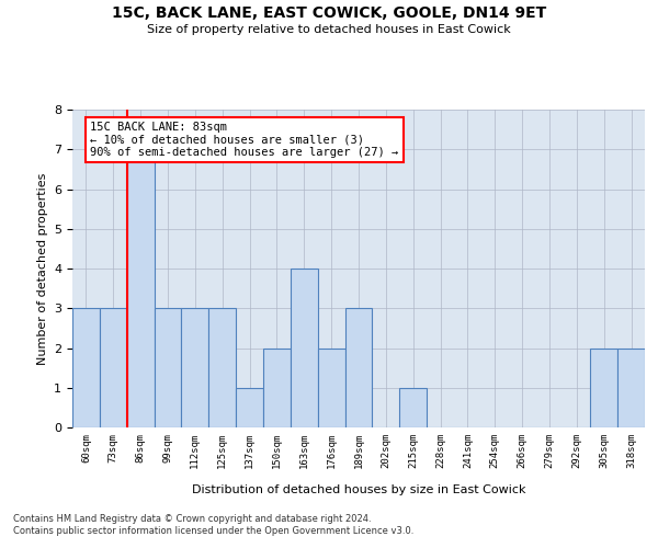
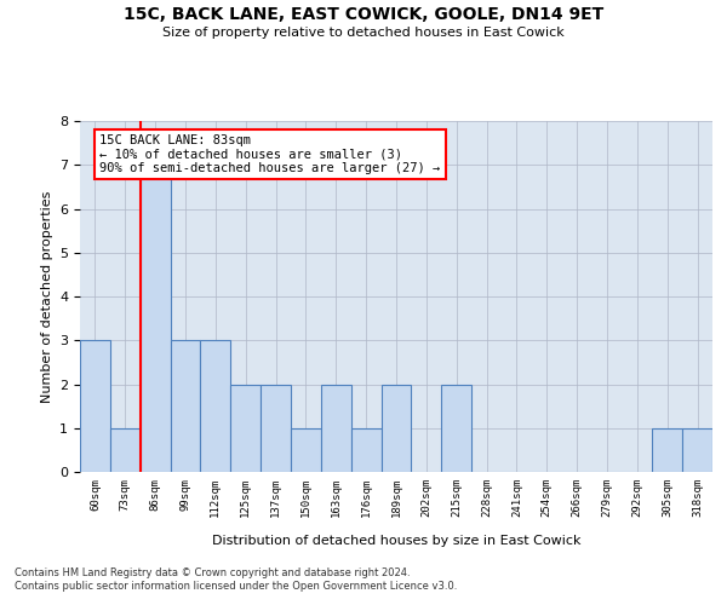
73sqm: 3 -> 1
125sqm: 3 -> 2
137sqm: 1 -> 2
150sqm: 2 -> 1
163sqm: 4 -> 2
176sqm: 2 -> 1
189sqm: 3 -> 2
215sqm: 1 -> 2
305sqm: 2 -> 1
318sqm: 2 -> 1
